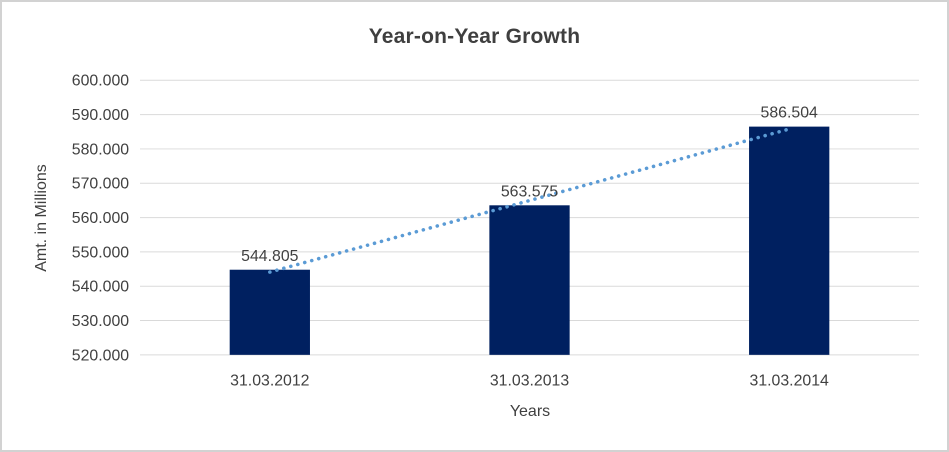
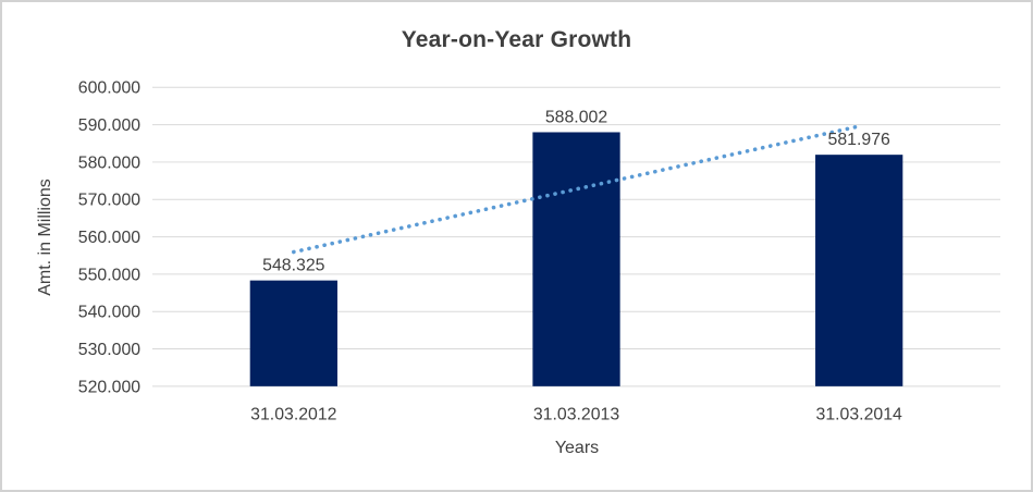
31.03.2012: 544.805 -> 548.325
31.03.2013: 563.575 -> 588.002
31.03.2014: 586.504 -> 581.976
